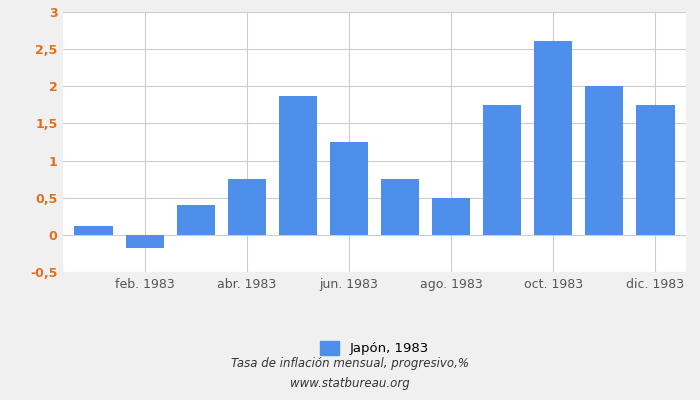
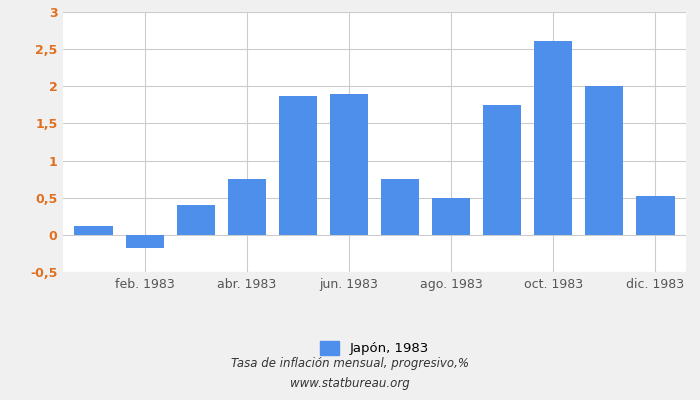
jun. 1983: 1,25 -> 1,90
dic. 1983: 1,75 -> 0,52
